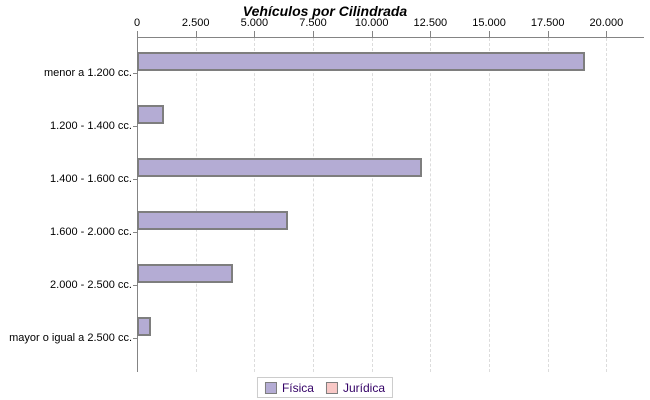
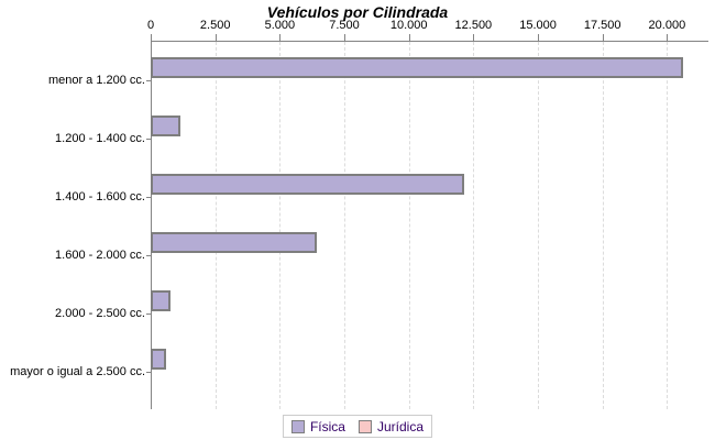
Física/menor a 1.200 cc.: 19000 -> 20600
Física/2.000 - 2.500 cc.: 4000 -> 700
